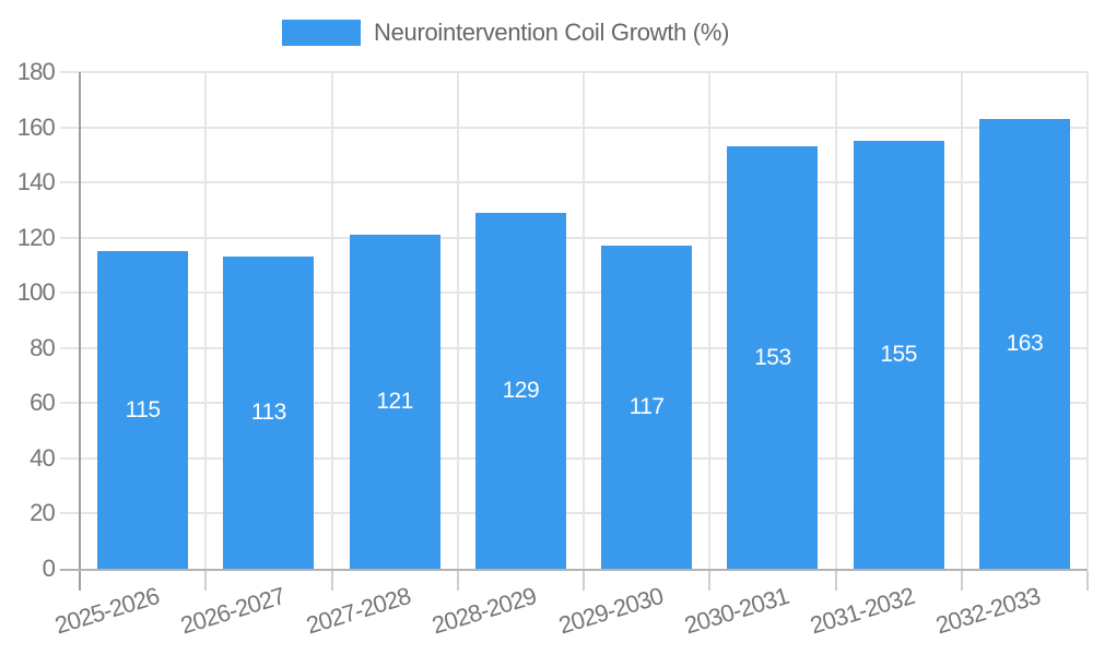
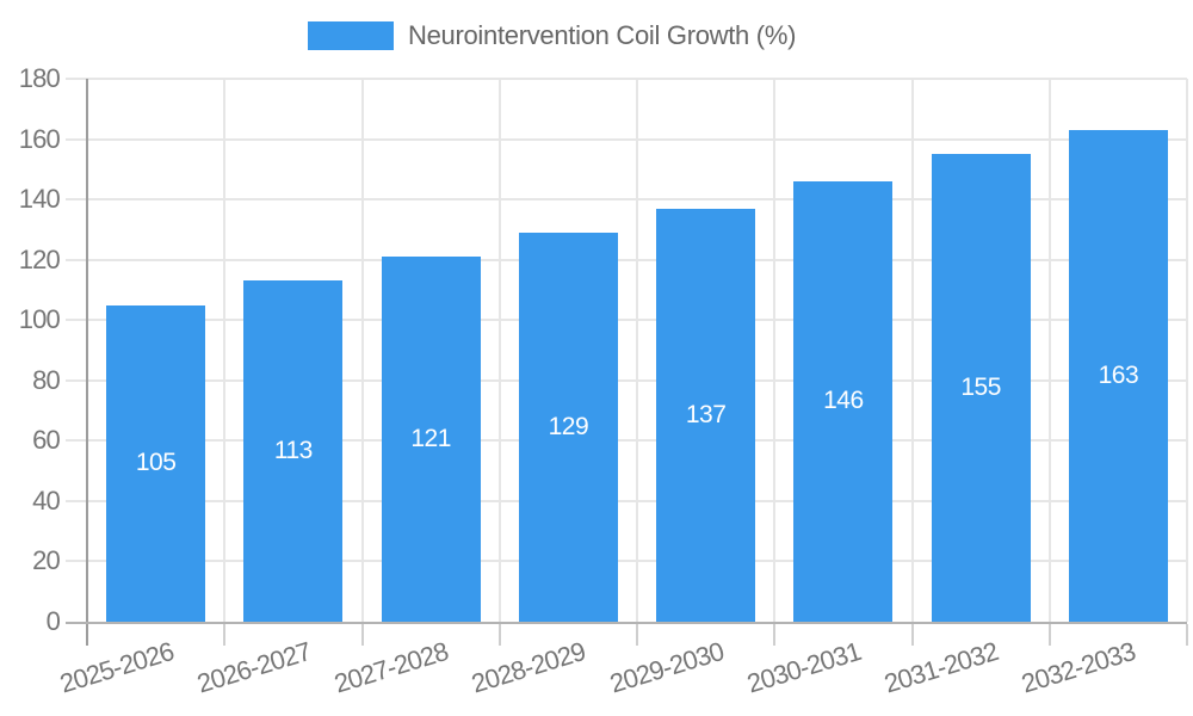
2025-2026: 115 -> 105
2029-2030: 117 -> 137
2030-2031: 153 -> 146
